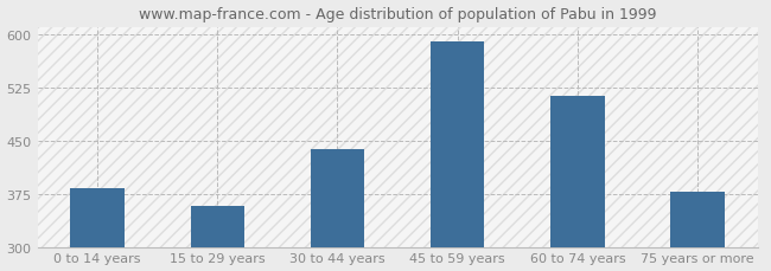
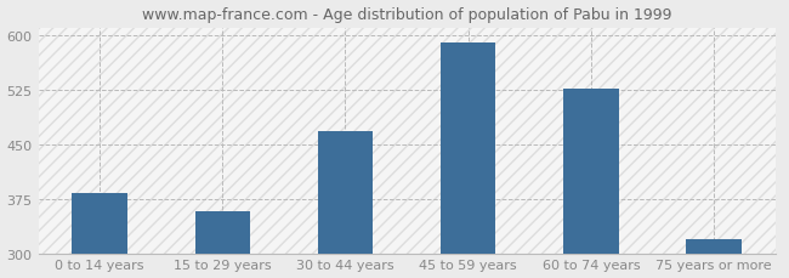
30 to 44 years: 438 -> 468
60 to 74 years: 513 -> 526
75 years or more: 378 -> 320
